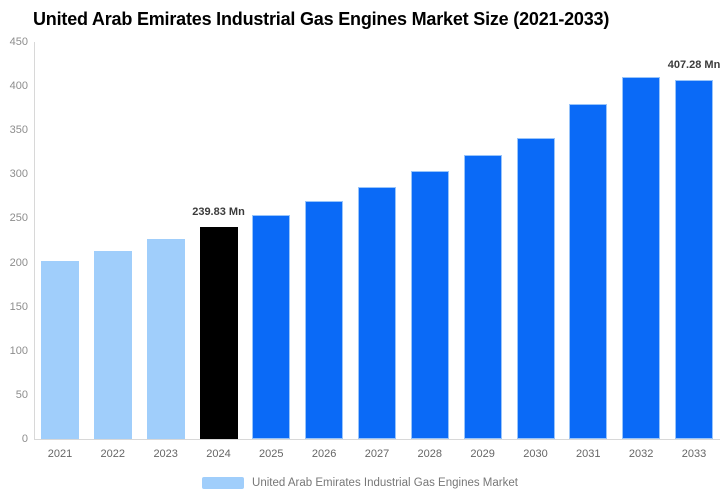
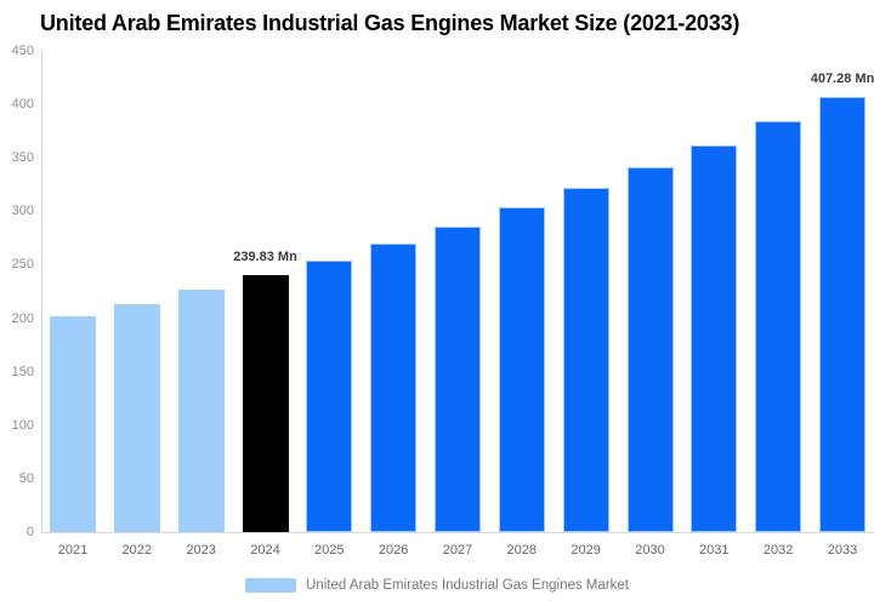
2031: 380 -> 360
2032: 410 -> 380
